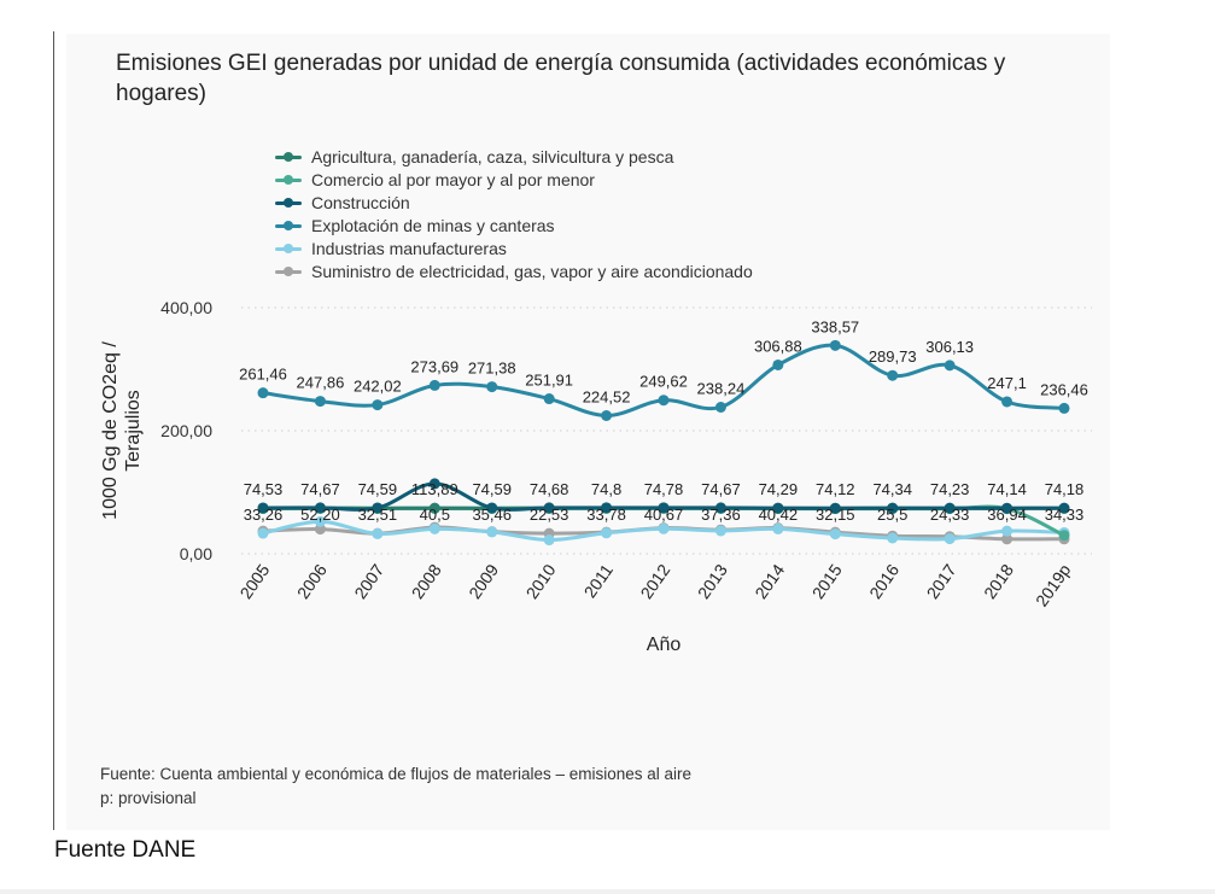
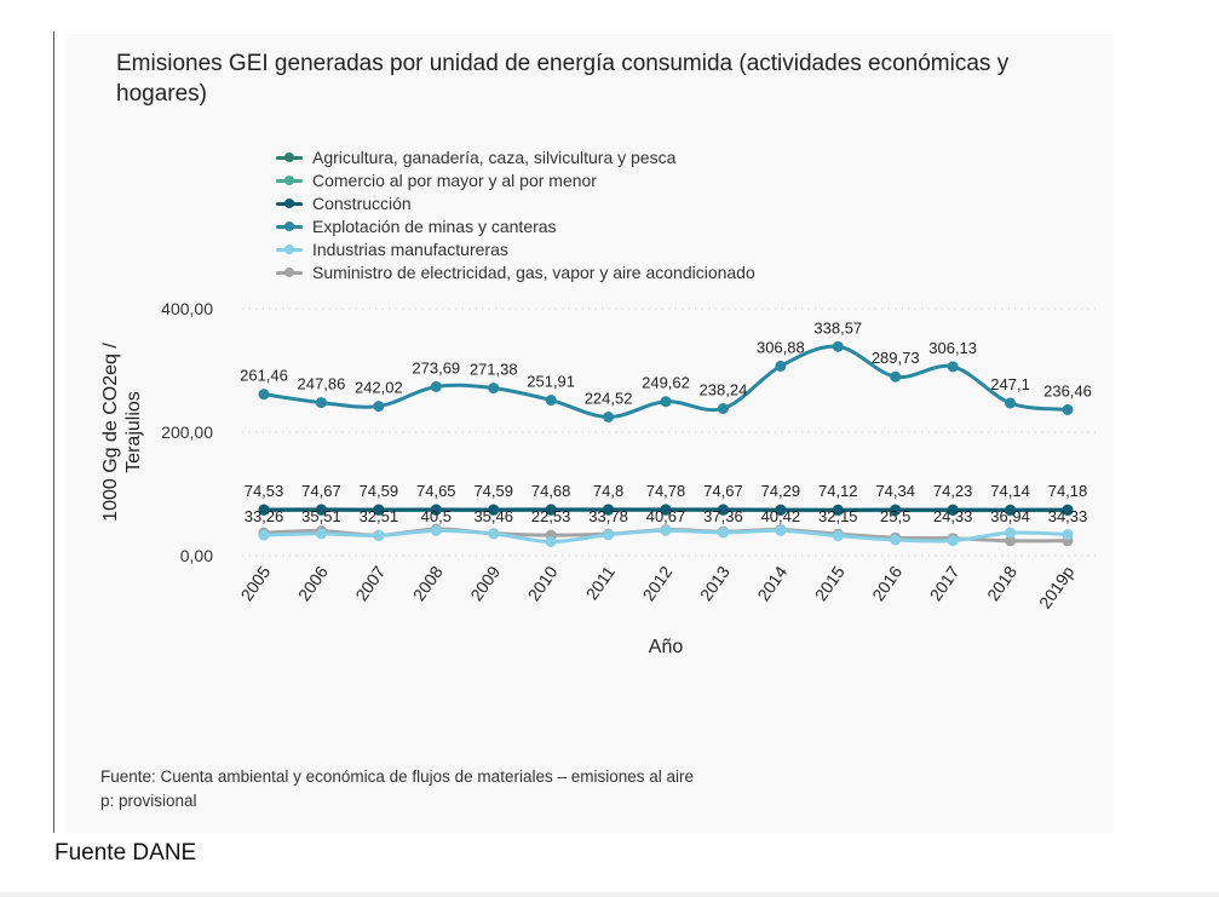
Industrias manufactureras/2006: 52,20 -> 35,51
Construcción/2008: 113,89 -> 74,65
Comercio al por mayor y al por menor/2019p: 30 -> 70
